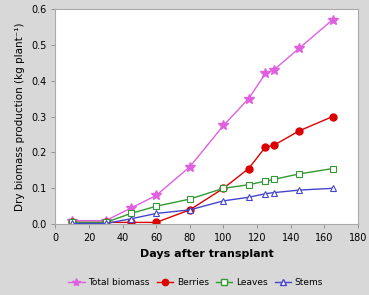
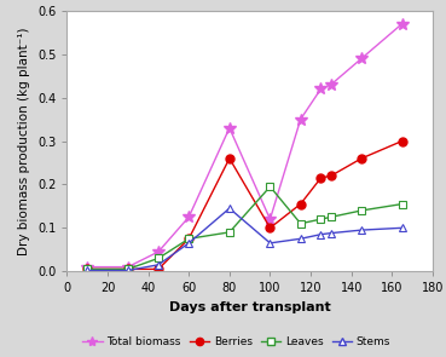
Total biomass/60: 0.080 -> 0.125
Berries/60: 0.005 -> 0.075
Leaves/60: 0.050 -> 0.075
Stems/60: 0.030 -> 0.065
Total biomass/80: 0.160 -> 0.330
Berries/80: 0.040 -> 0.260
Leaves/80: 0.070 -> 0.090
Stems/80: 0.040 -> 0.145
Total biomass/100: 0.275 -> 0.120
Leaves/100: 0.100 -> 0.195
